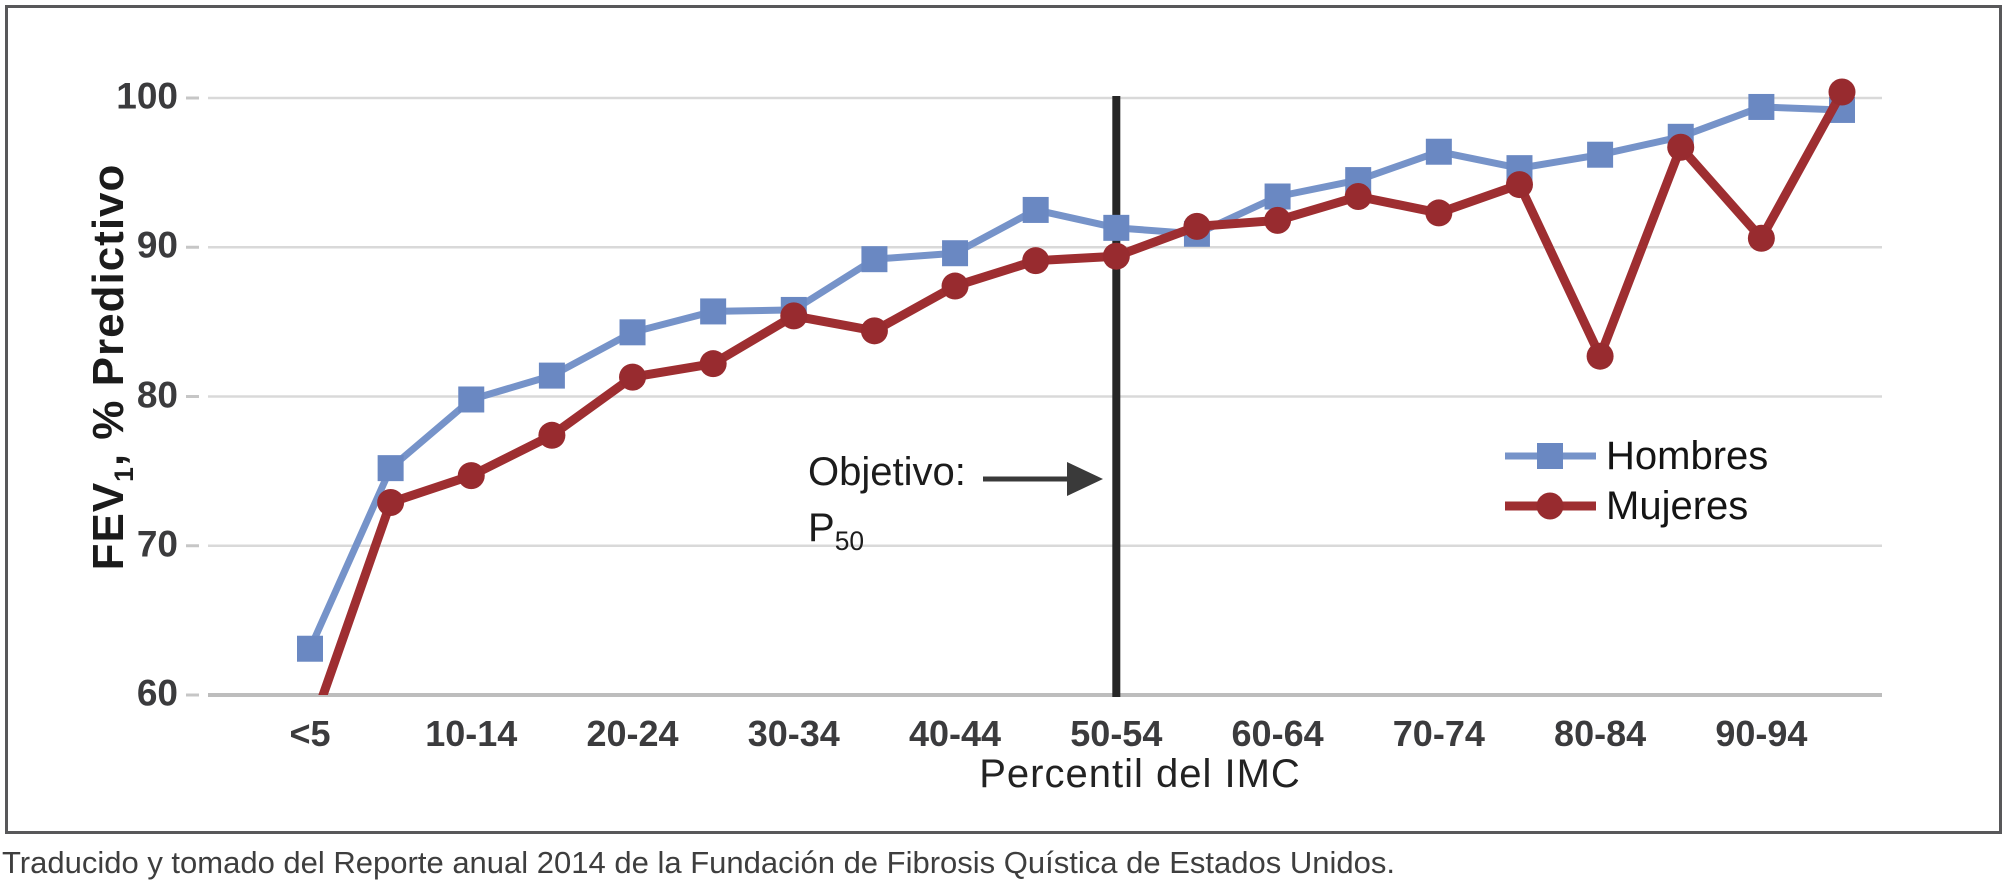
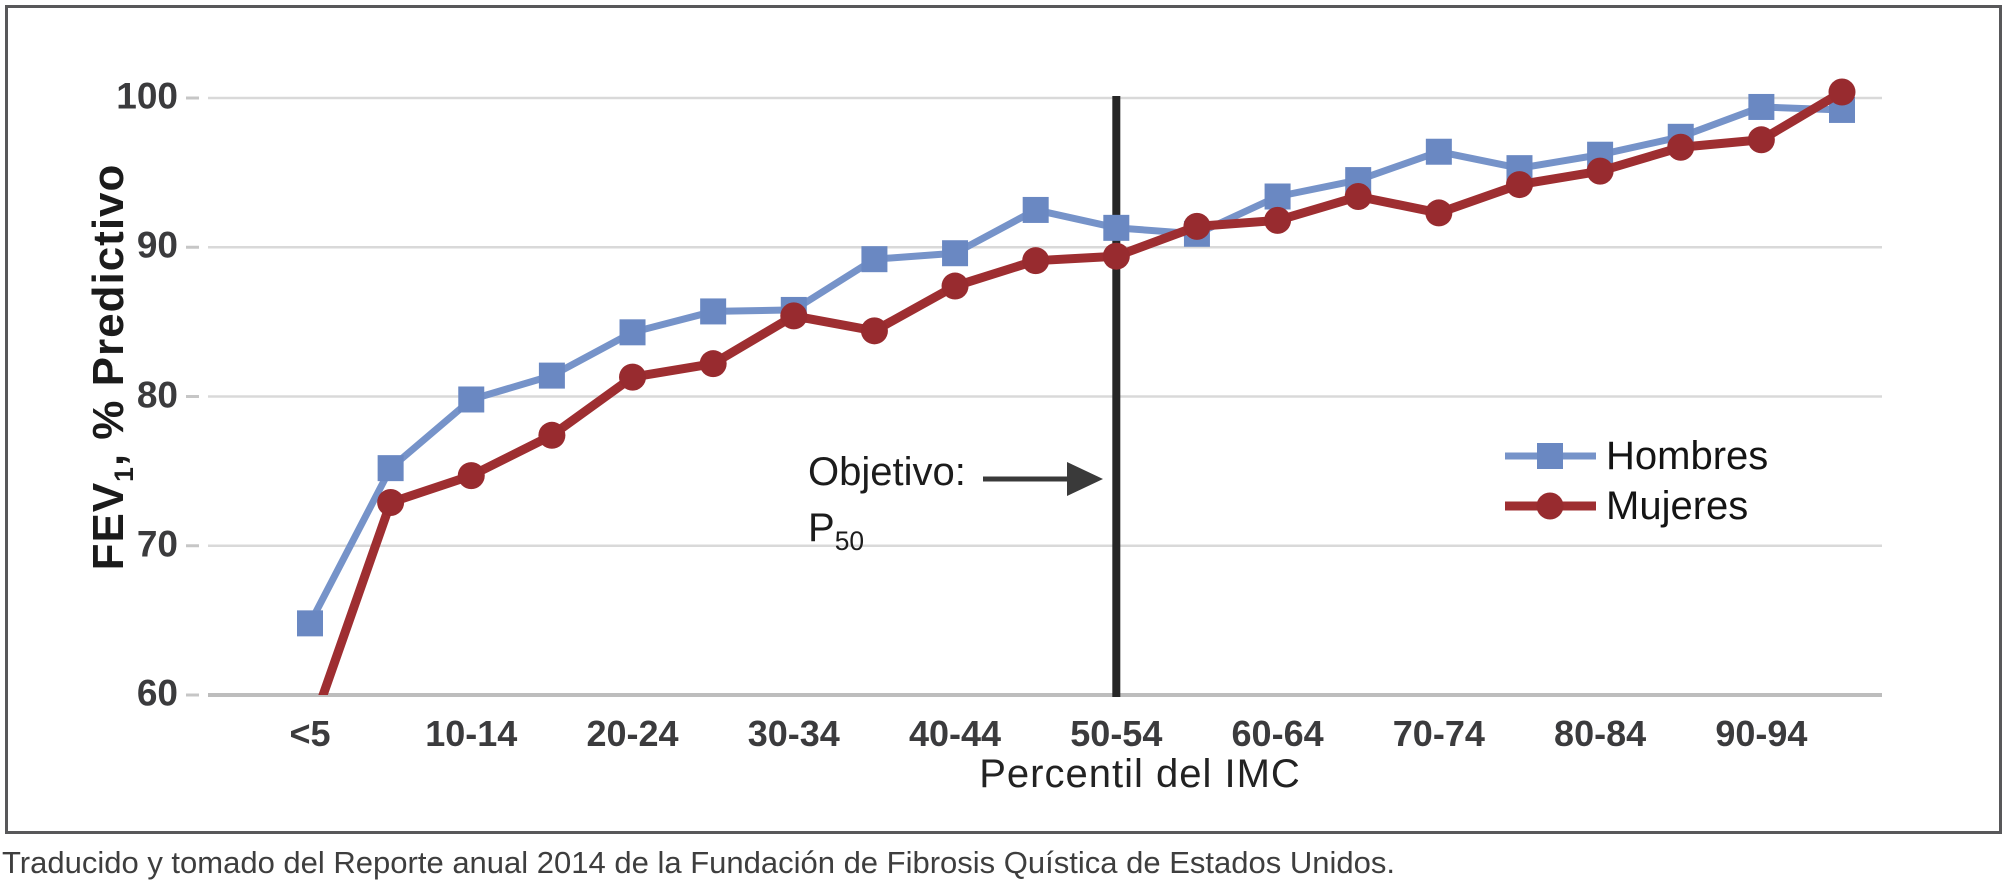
Hombres/<5: 63.1 -> 64.8
Mujeres/80-84: 82.7 -> 95.1
Mujeres/90-94: 90.6 -> 97.2
